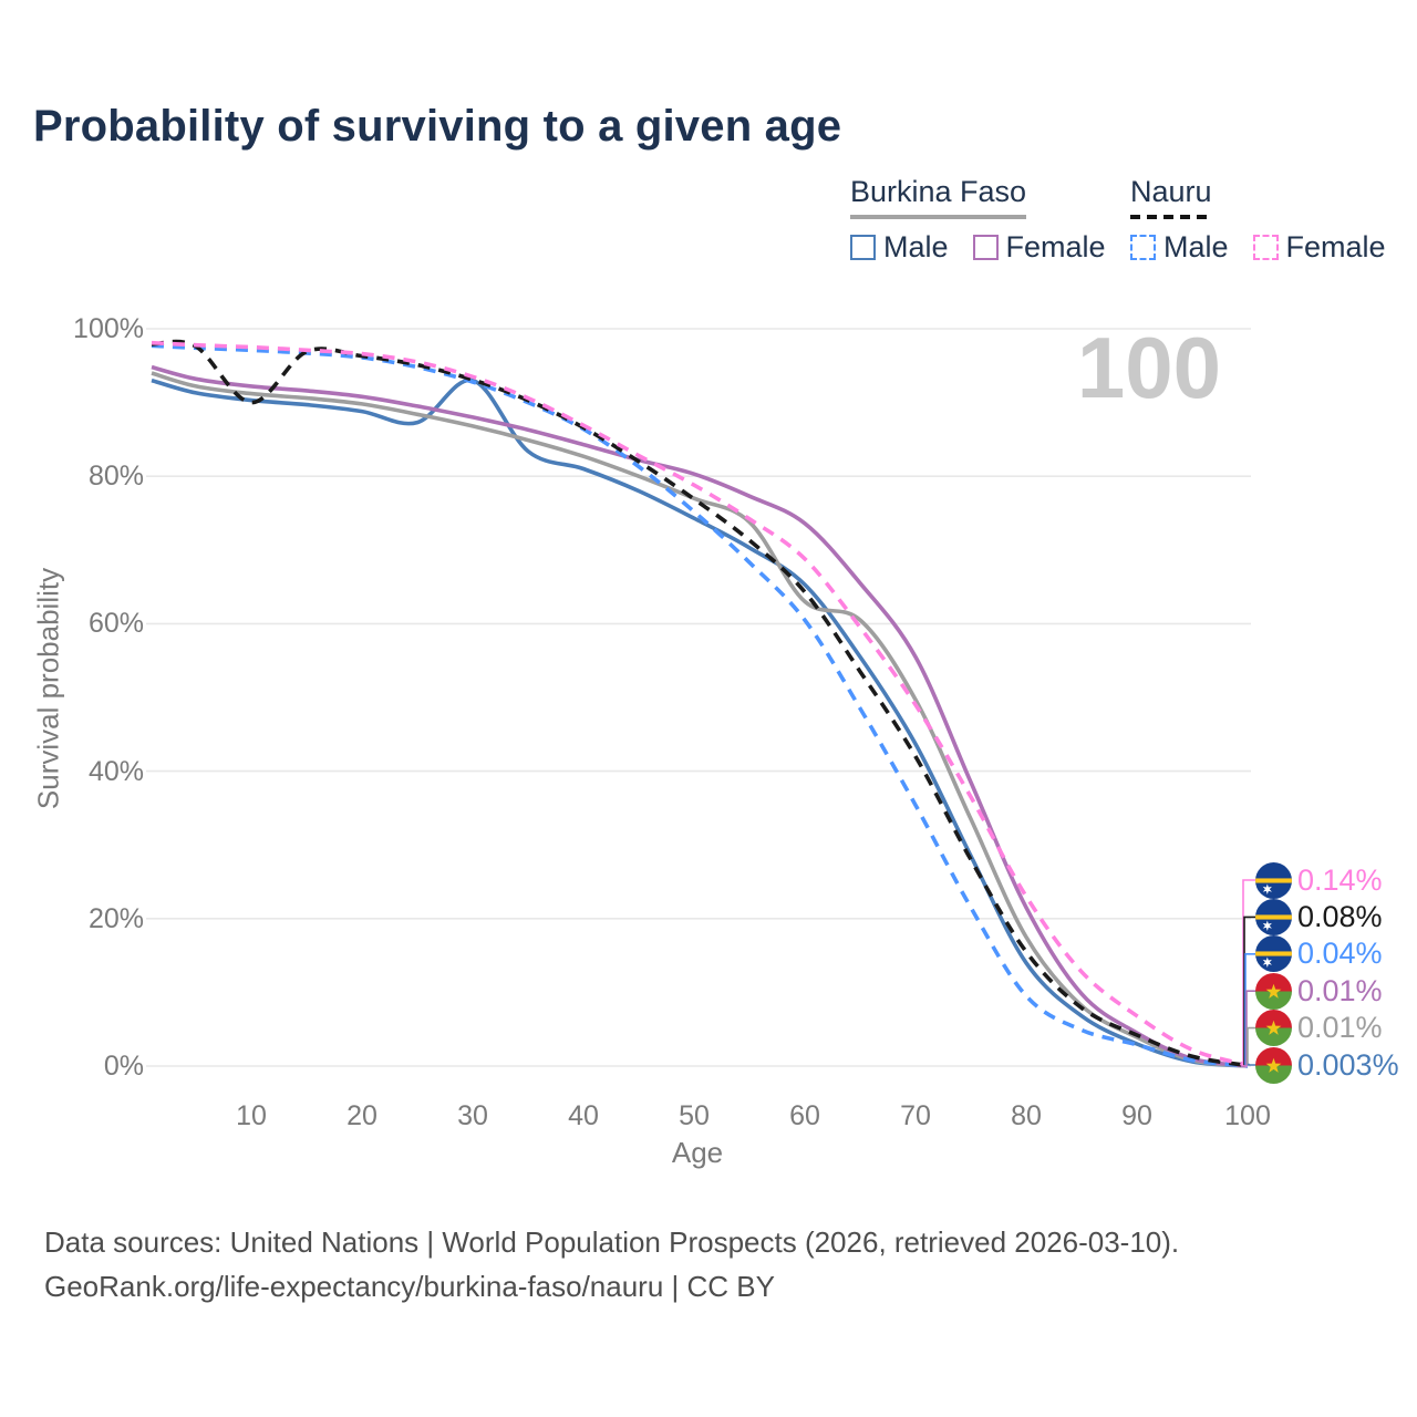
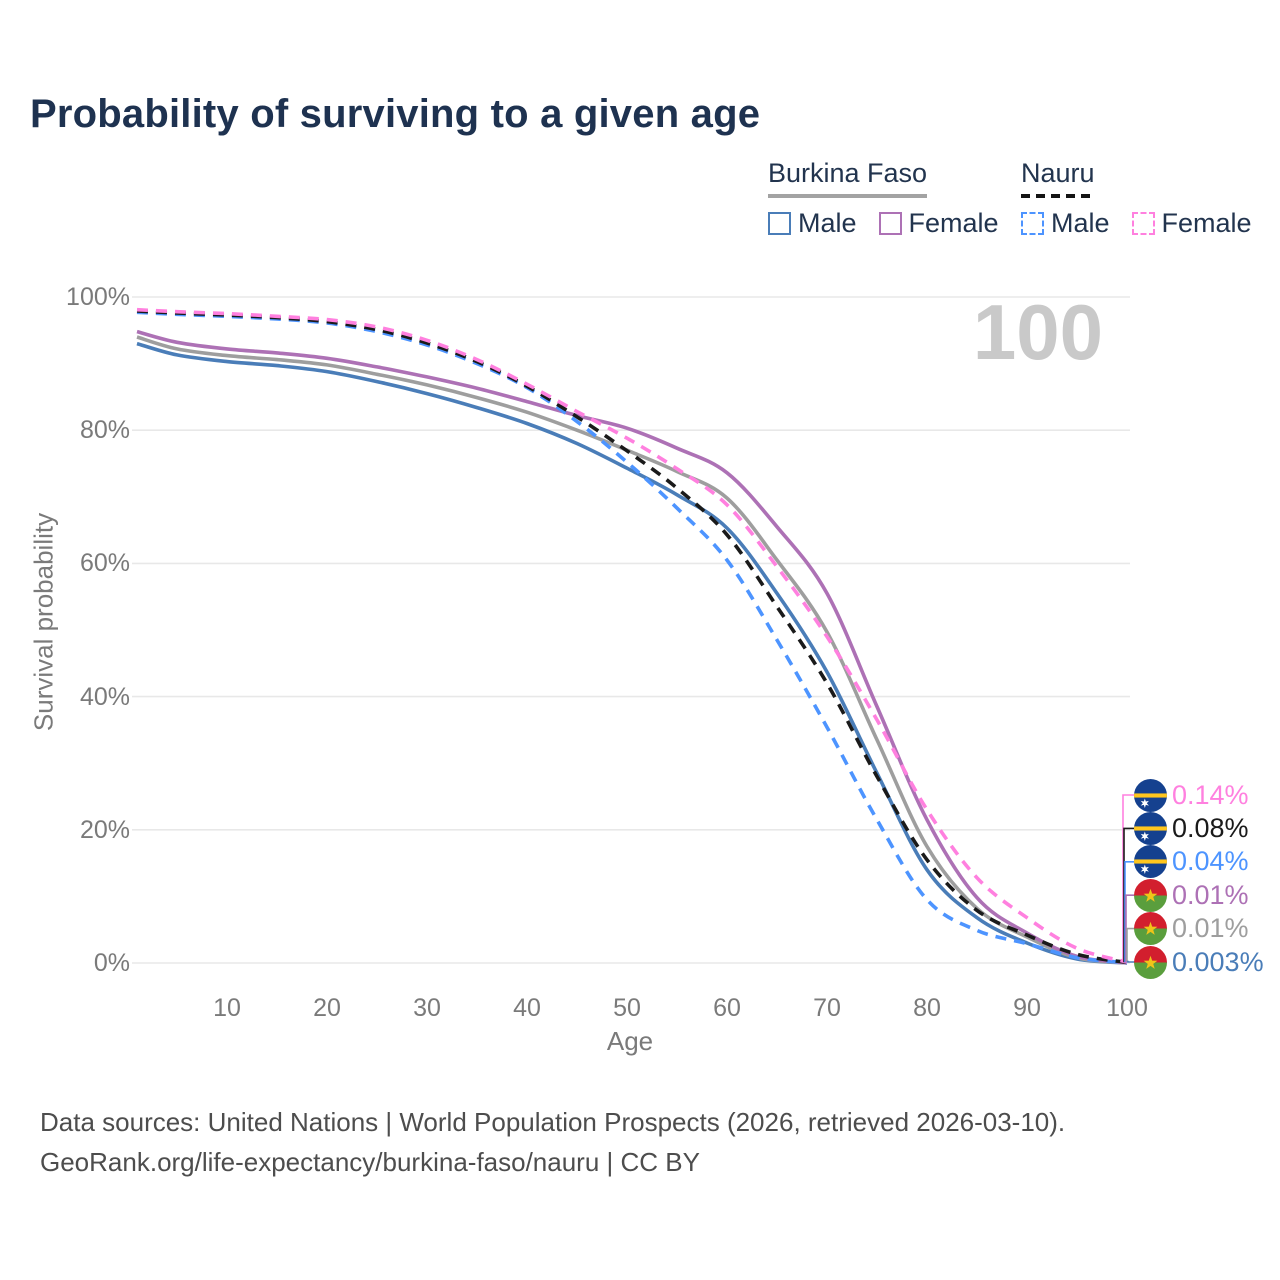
Nauru/10: 90% -> 97%
Burkina Faso Male/30: 93% -> 86%
Burkina Faso/60: 63% -> 70%
